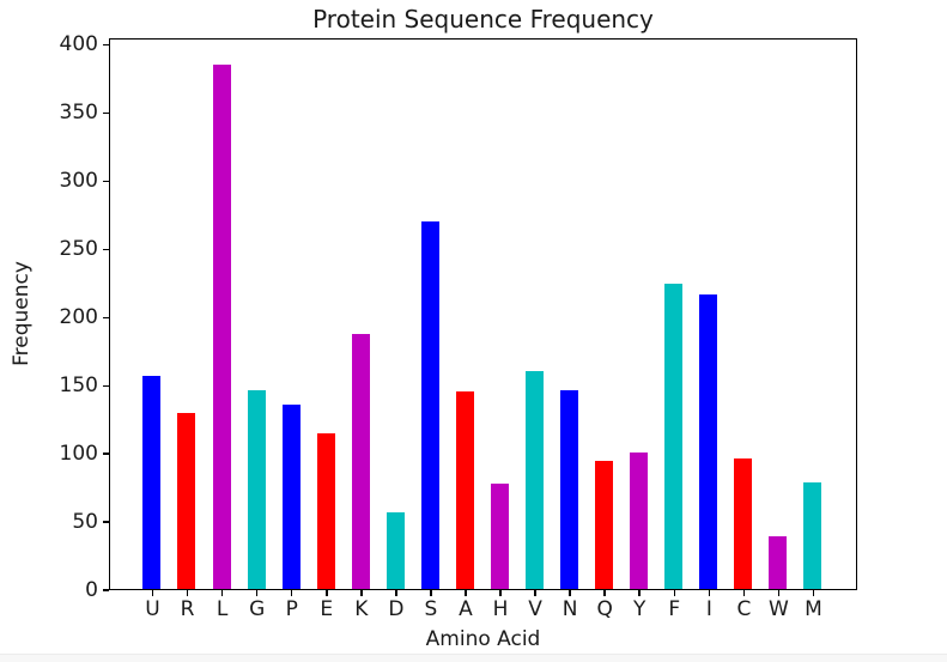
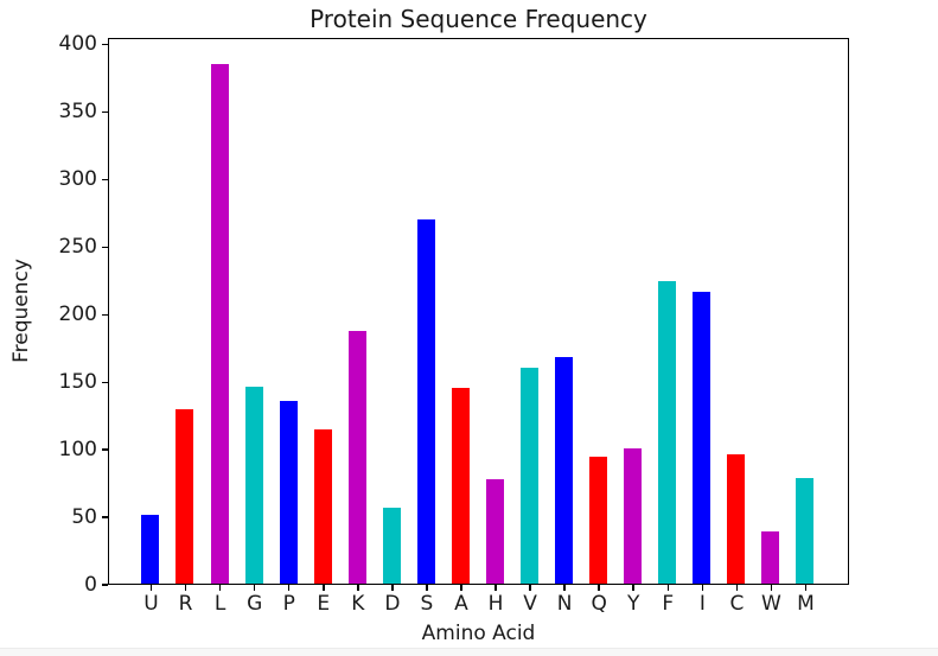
U: 156 -> 51
N: 146 -> 168
